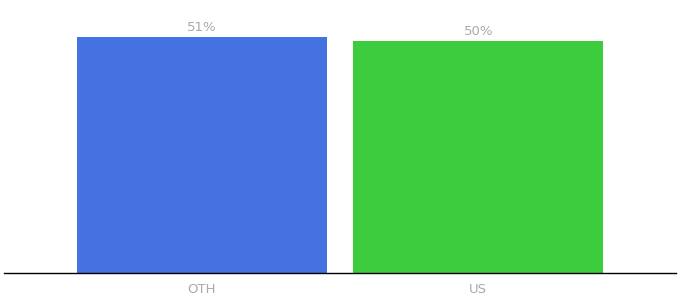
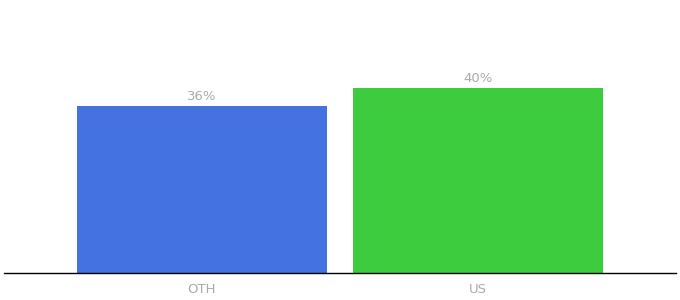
OTH: 51% -> 36%
US: 50% -> 40%
